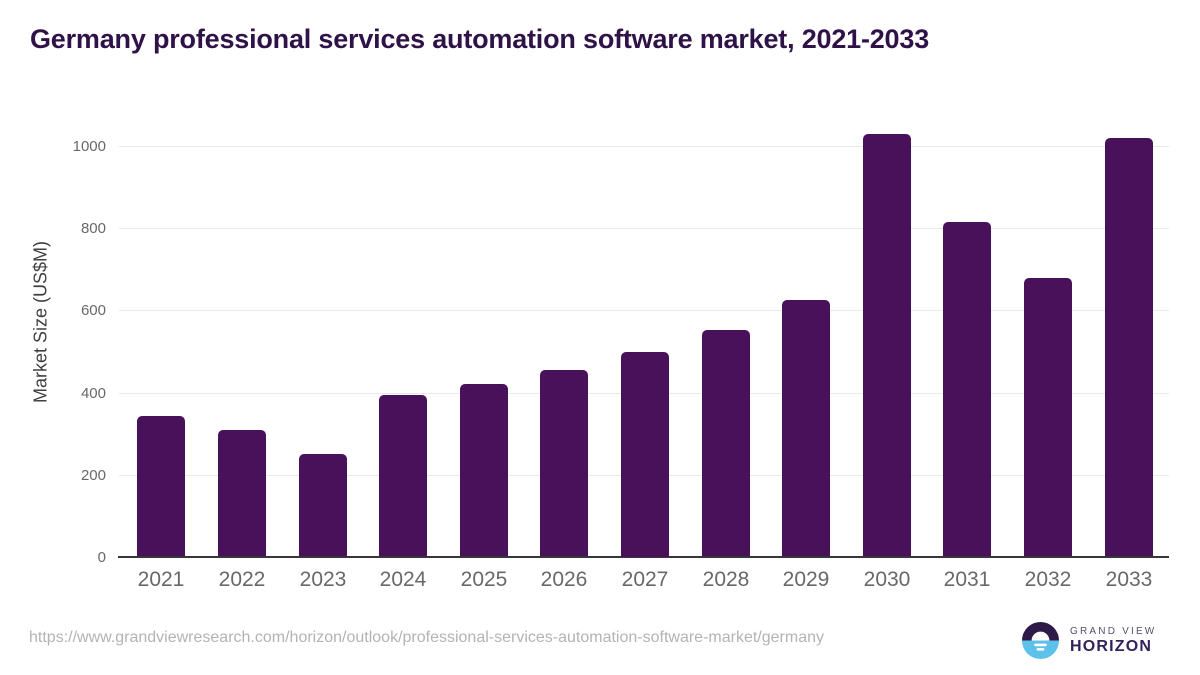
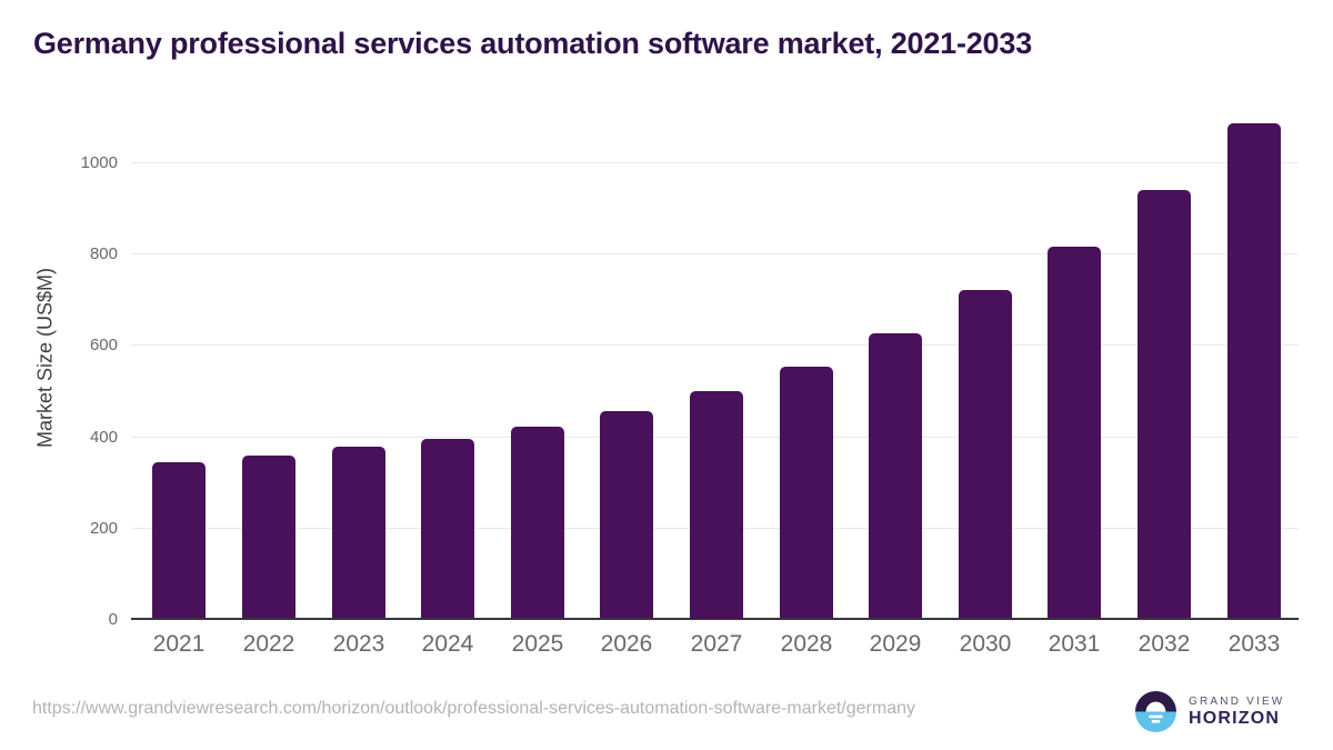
2022: 310 -> 360
2023: 250 -> 380
2030: 1030 -> 720
2032: 680 -> 940
2033: 1020 -> 1080
